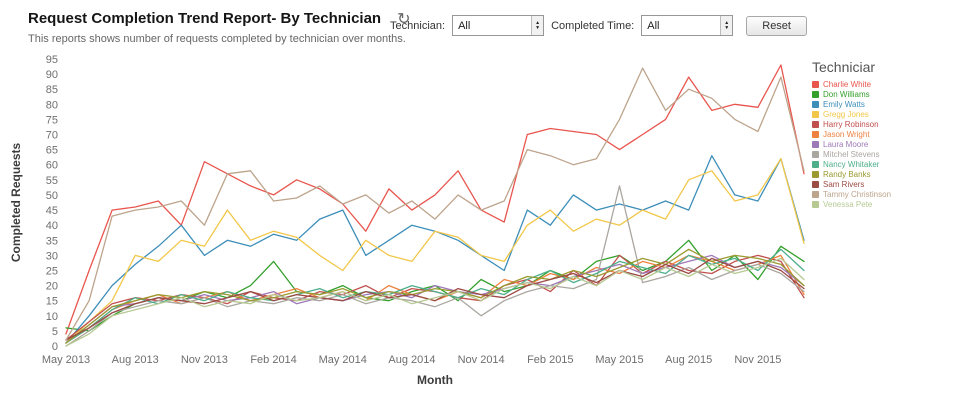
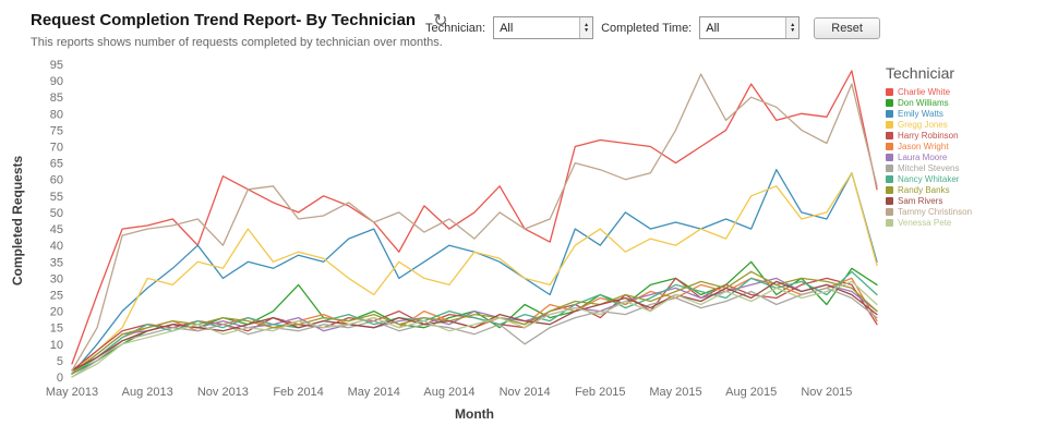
Don Williams/May 2013: 6 -> 1
Mitchel Stevens/May 2015: 53 -> 24
